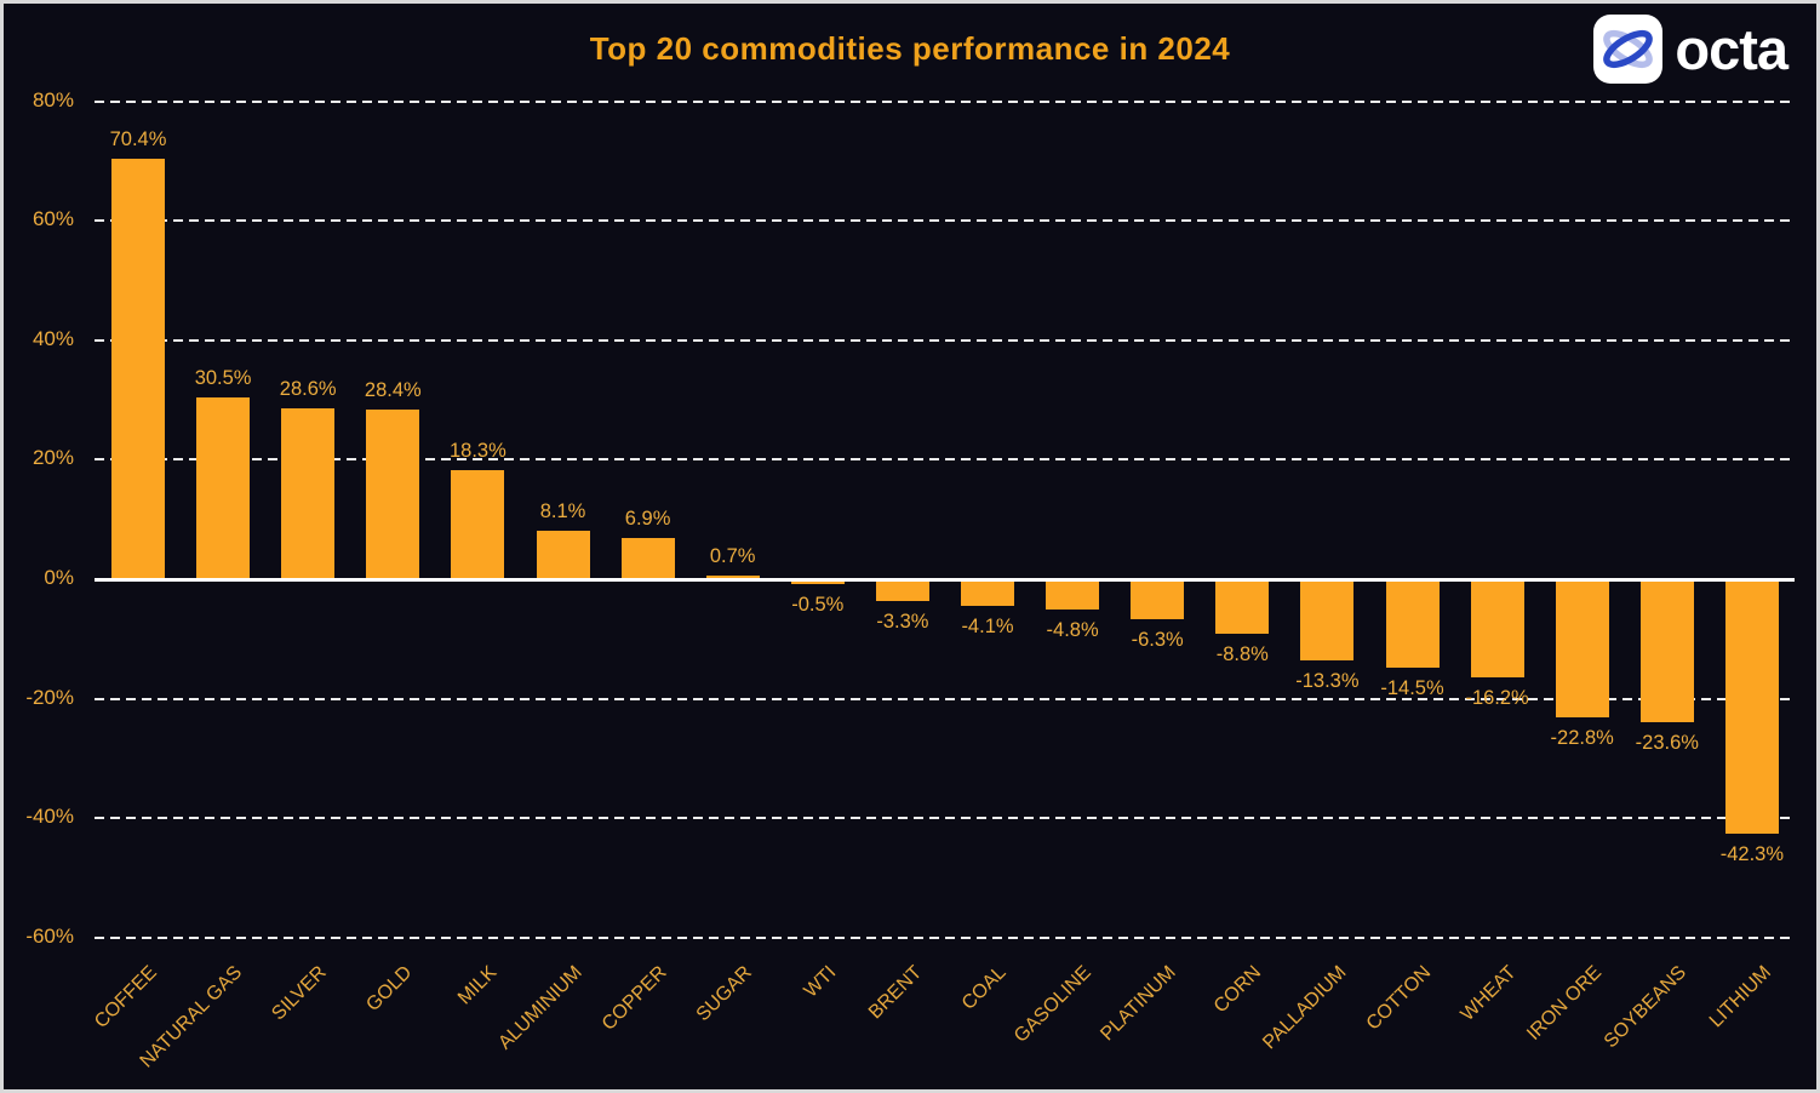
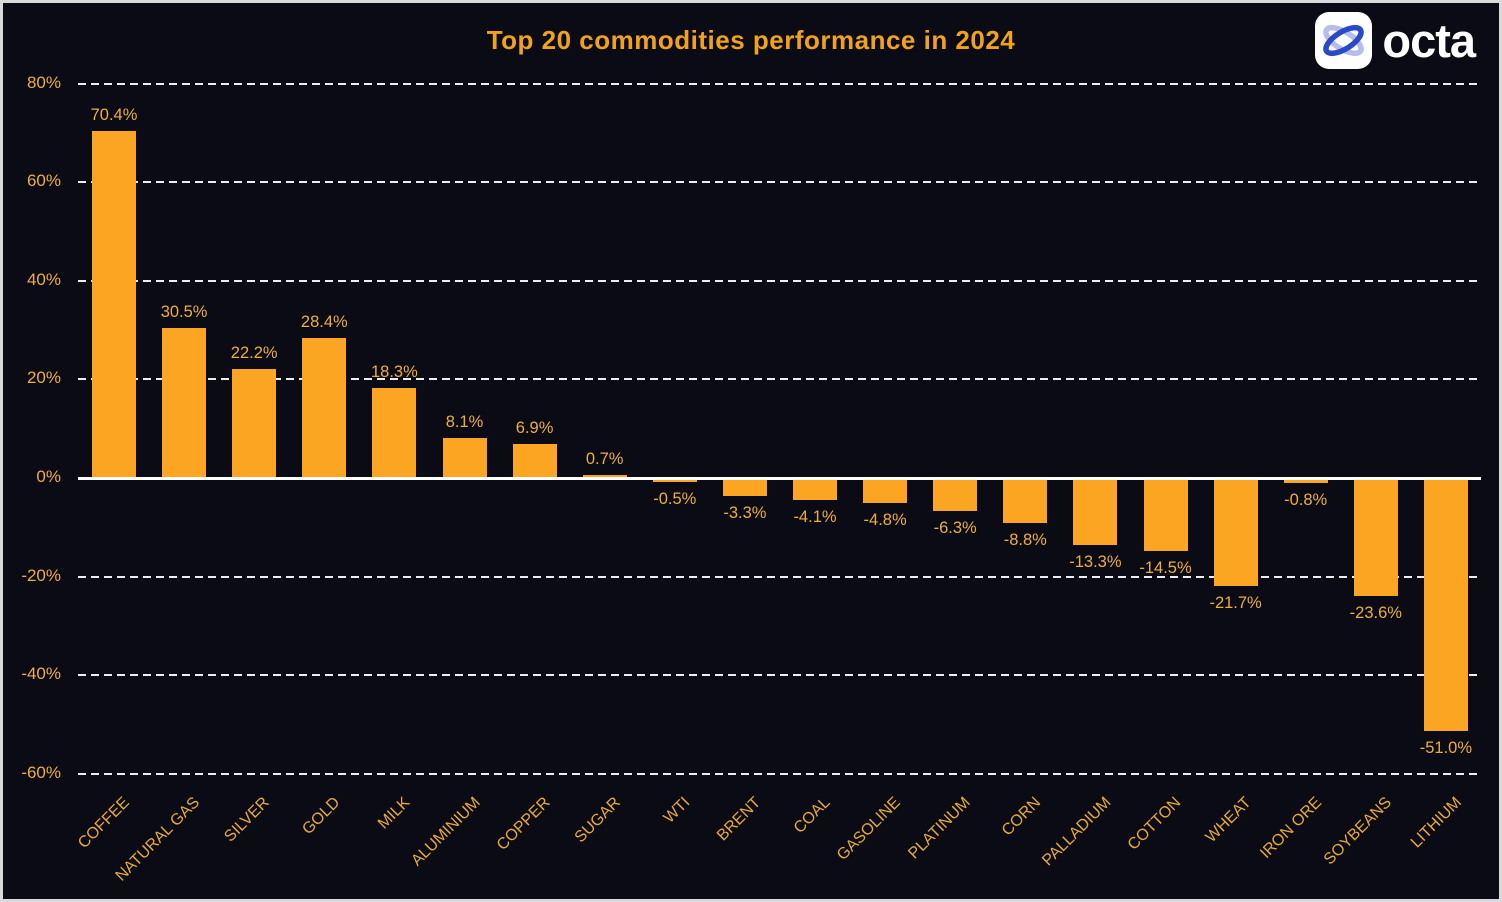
SILVER: 28.6% -> 22.2%
WHEAT: -16.2% -> -21.7%
IRON ORE: -22.8% -> -0.8%
LITHIUM: -42.3% -> -51.0%
